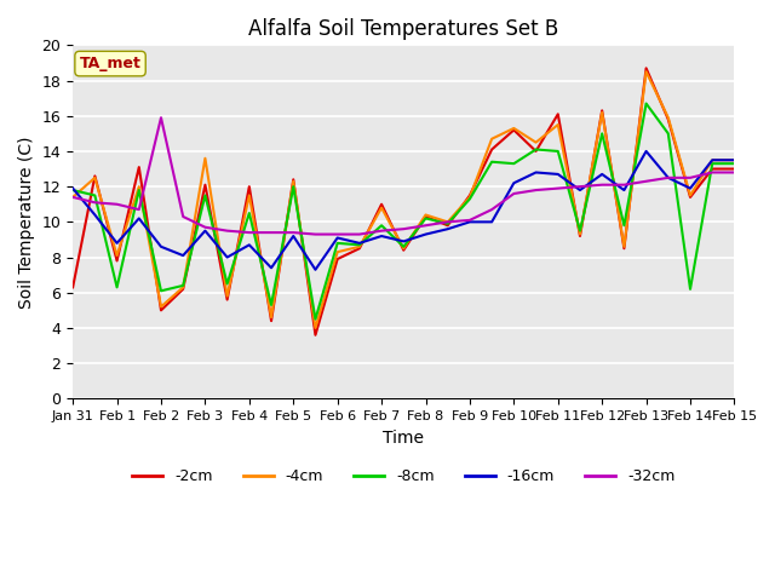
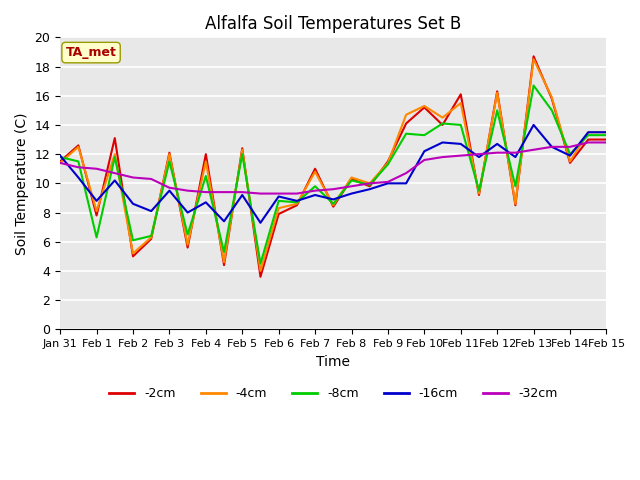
-2cm/Jan 31: 6.3 -> 11.5
-32cm/Feb 2: 15.9 -> 10.4
-4cm/Feb 3: 13.6 -> 12.0
-8cm/Feb 14: 6.2 -> 12.0
